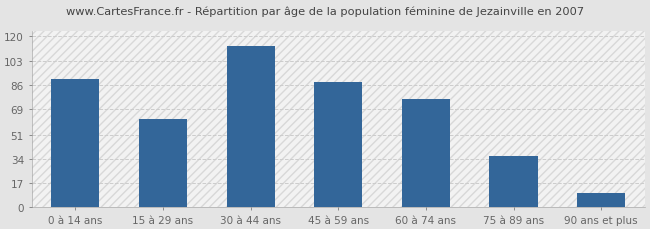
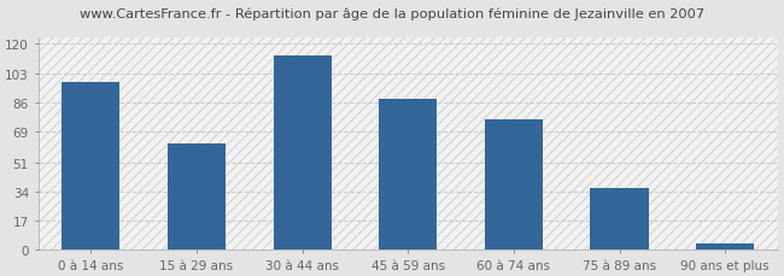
0 à 14 ans: 90 -> 98
90 ans et plus: 10 -> 4
